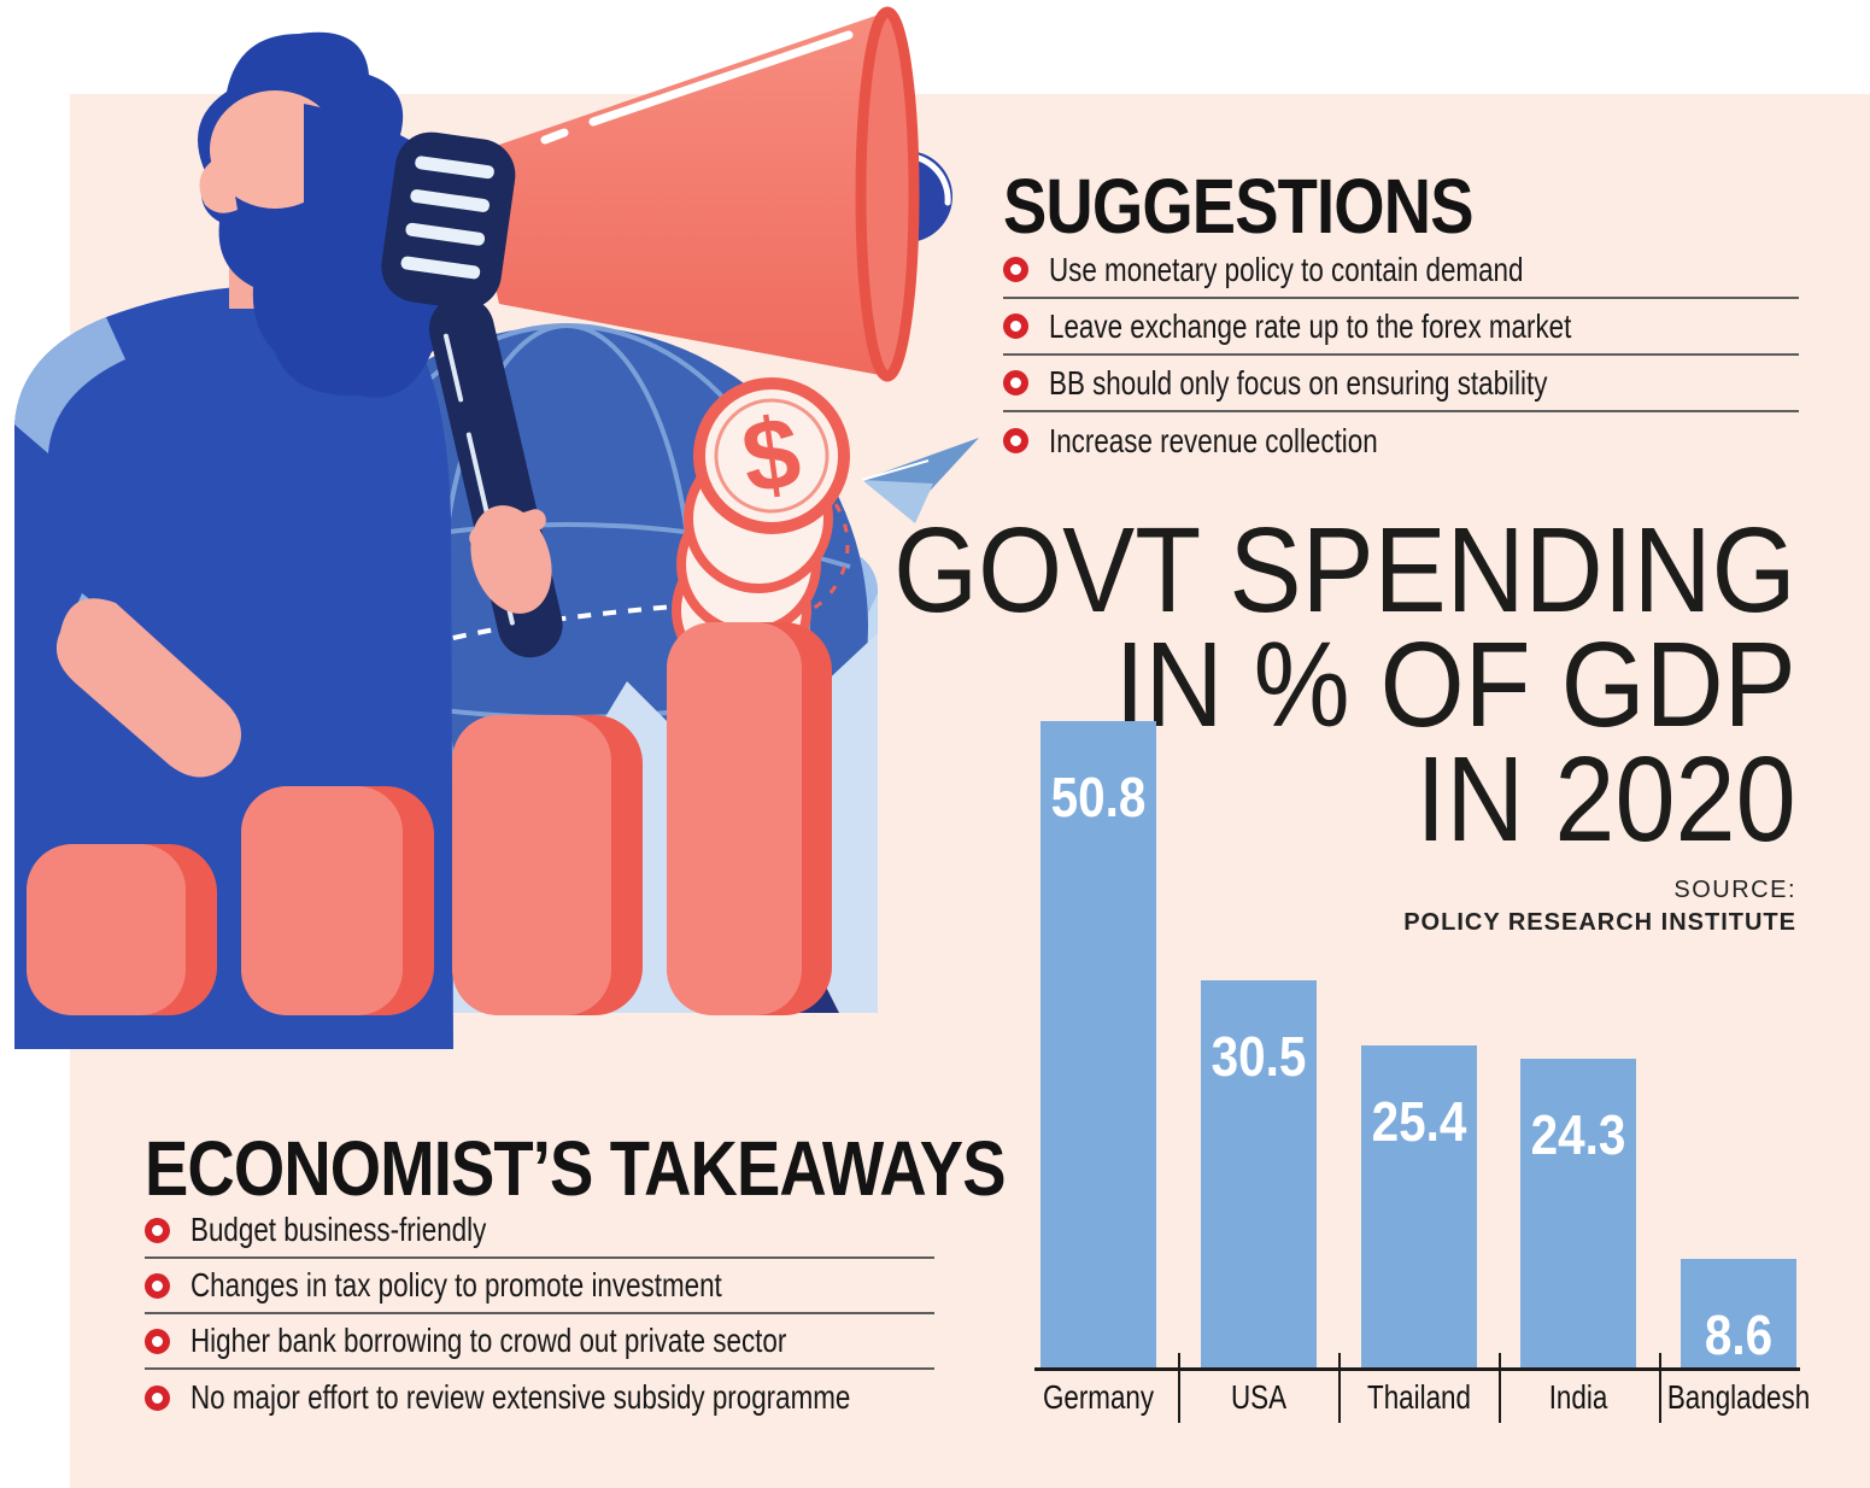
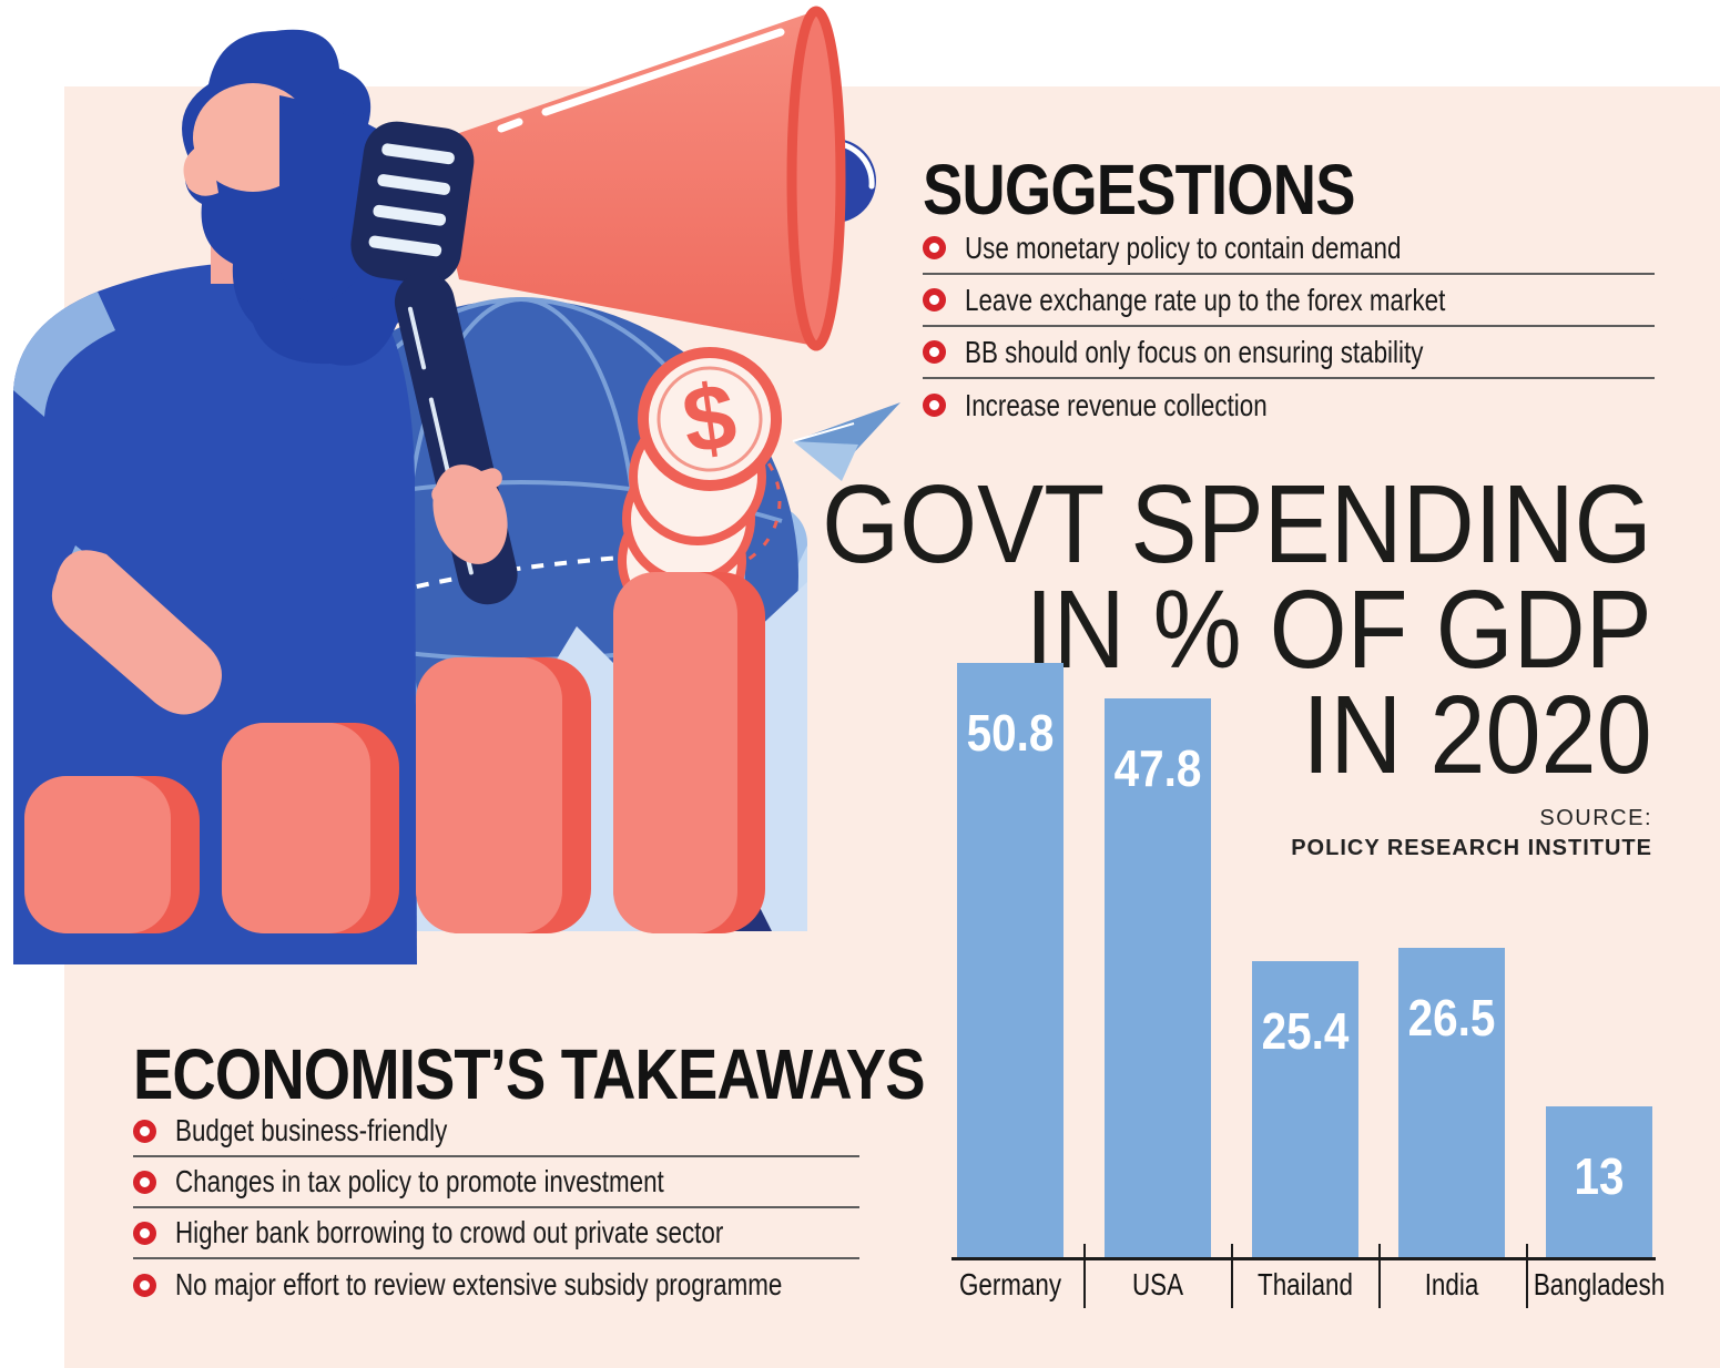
USA: 30.5 -> 47.8
India: 24.3 -> 26.5
Bangladesh: 8.6 -> 13
